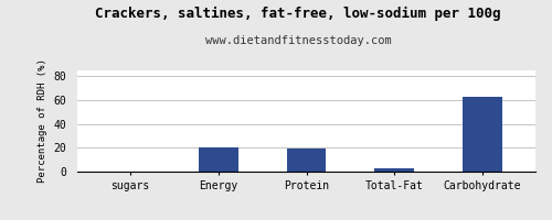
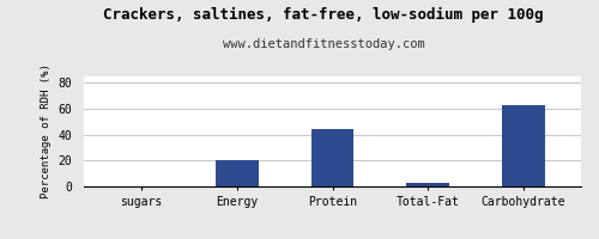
Protein: 20 -> 44
